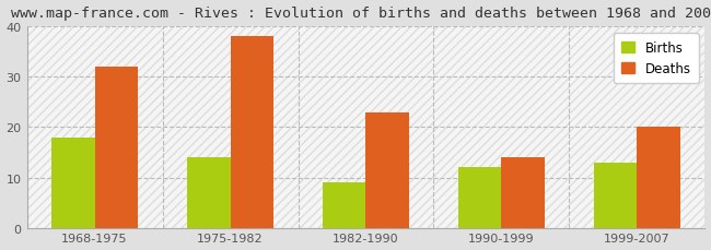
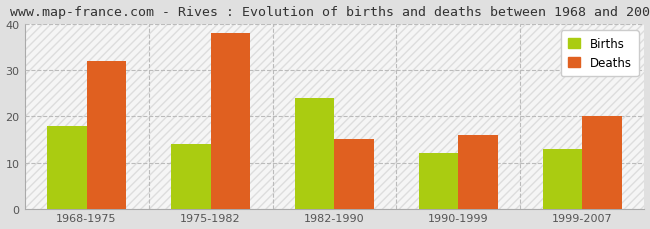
Births/1982-1990: 9 -> 24
Deaths/1982-1990: 23 -> 15
Deaths/1990-1999: 14 -> 16
